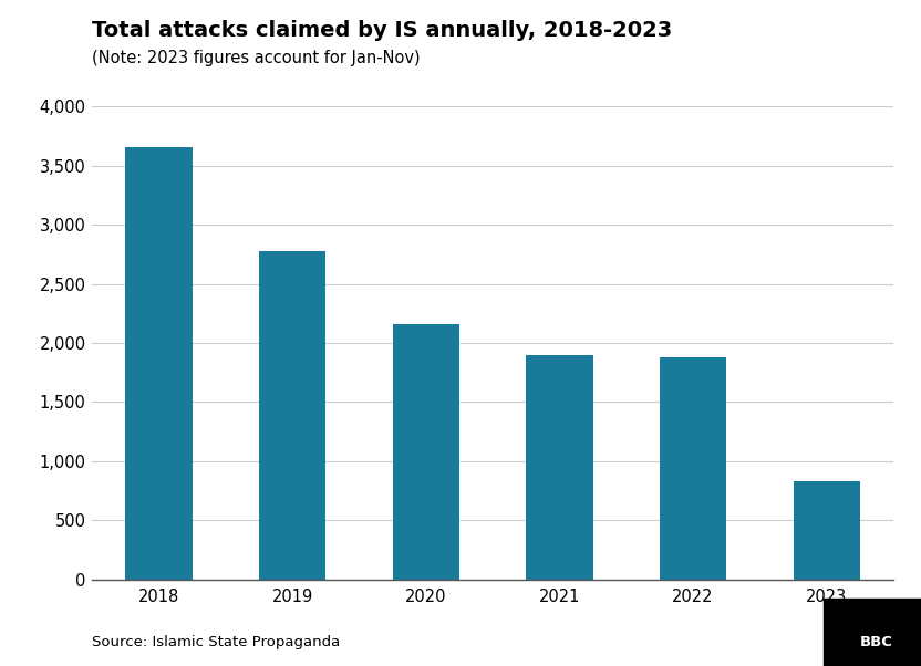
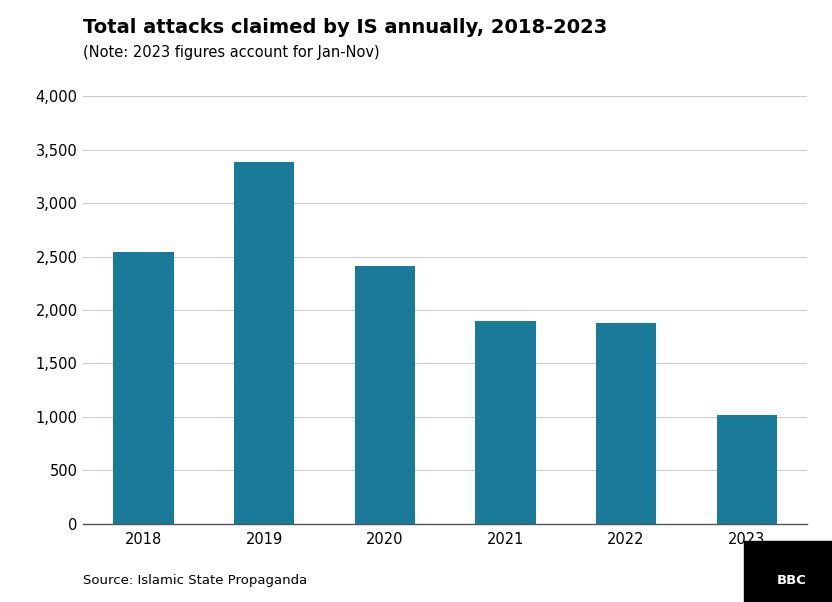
2018: 3,660 -> 2,540
2019: 2,780 -> 3,390
2020: 2,160 -> 2,410
2023: 830 -> 1,020
